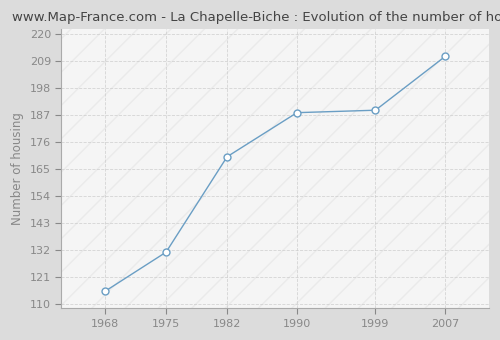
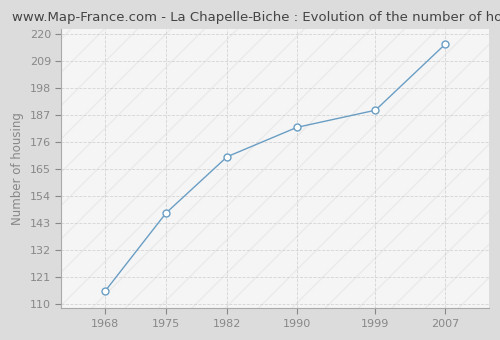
1975: 131 -> 147
1990: 188 -> 182
2007: 211 -> 216
